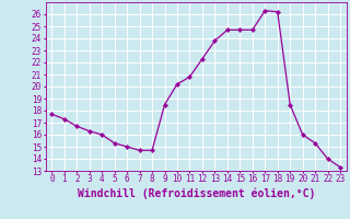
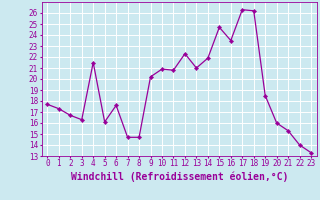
4: 16.0 -> 21.5
5: 15.3 -> 16.1
6: 15.0 -> 17.6
9: 18.5 -> 20.2
10: 20.2 -> 20.9
13: 23.8 -> 21.0
14: 24.7 -> 21.9
16: 24.7 -> 23.5
